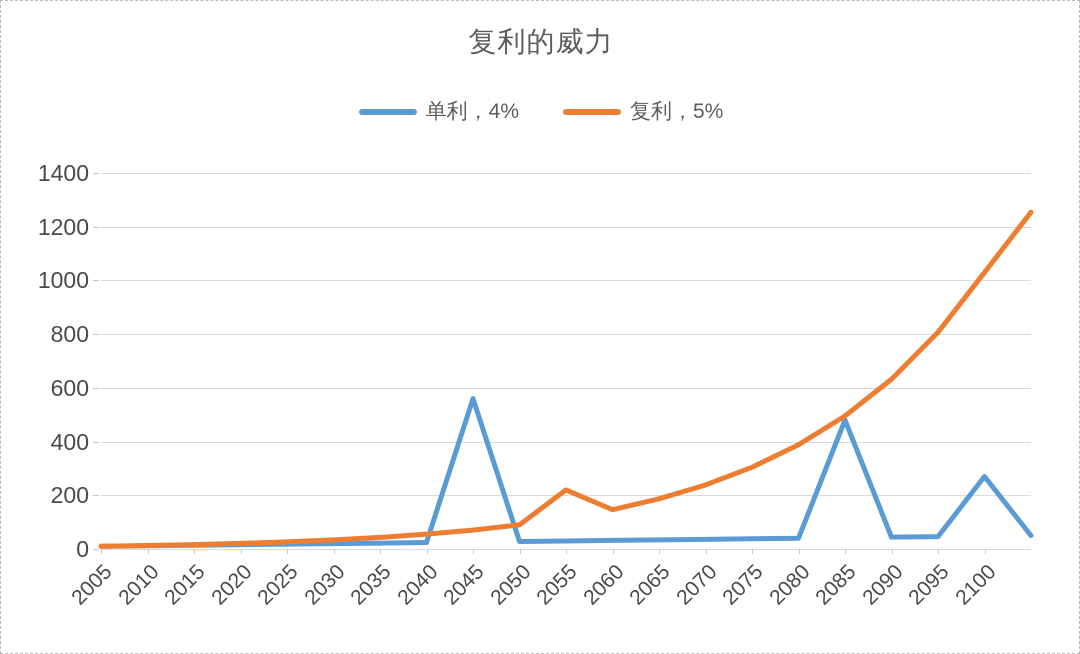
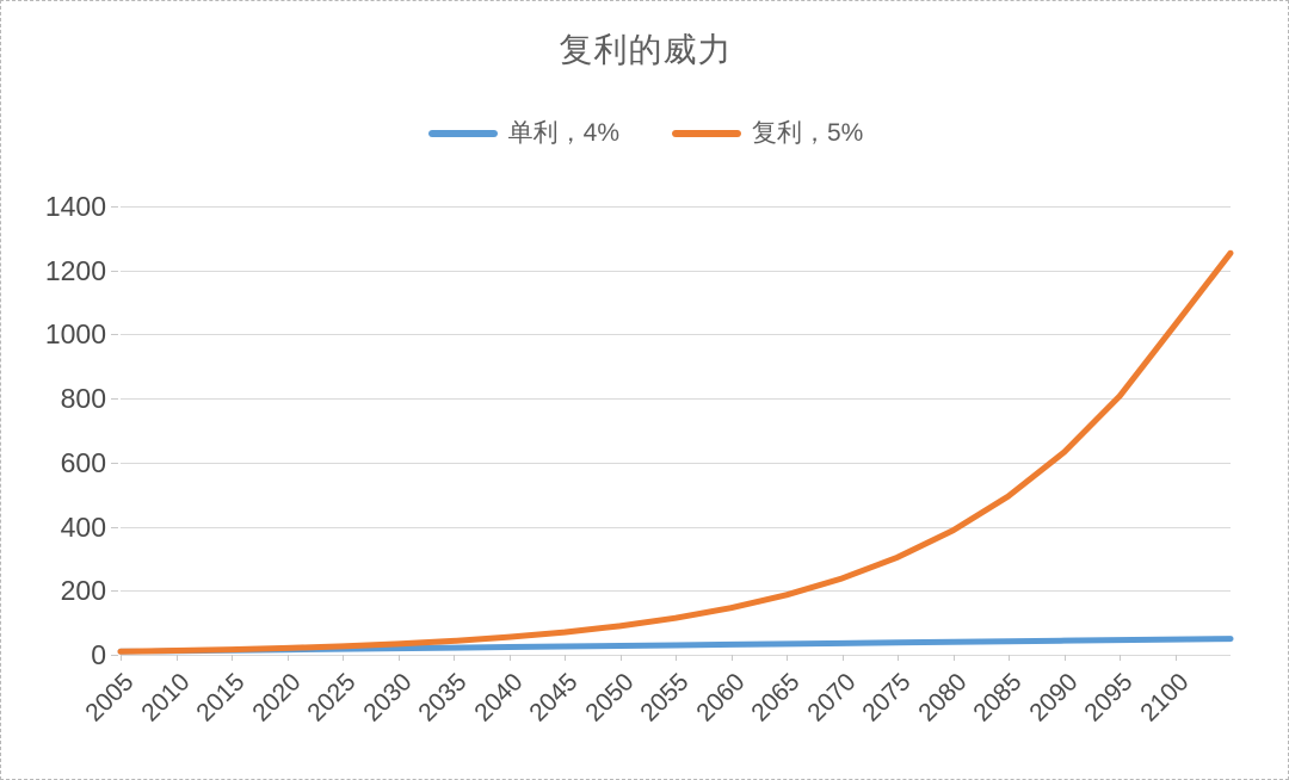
单利，4%/2045: 560 -> 30
复利，5%/2055: 220 -> 110
单利，4%/2085: 480 -> 40
单利，4%/2100: 270 -> 50
